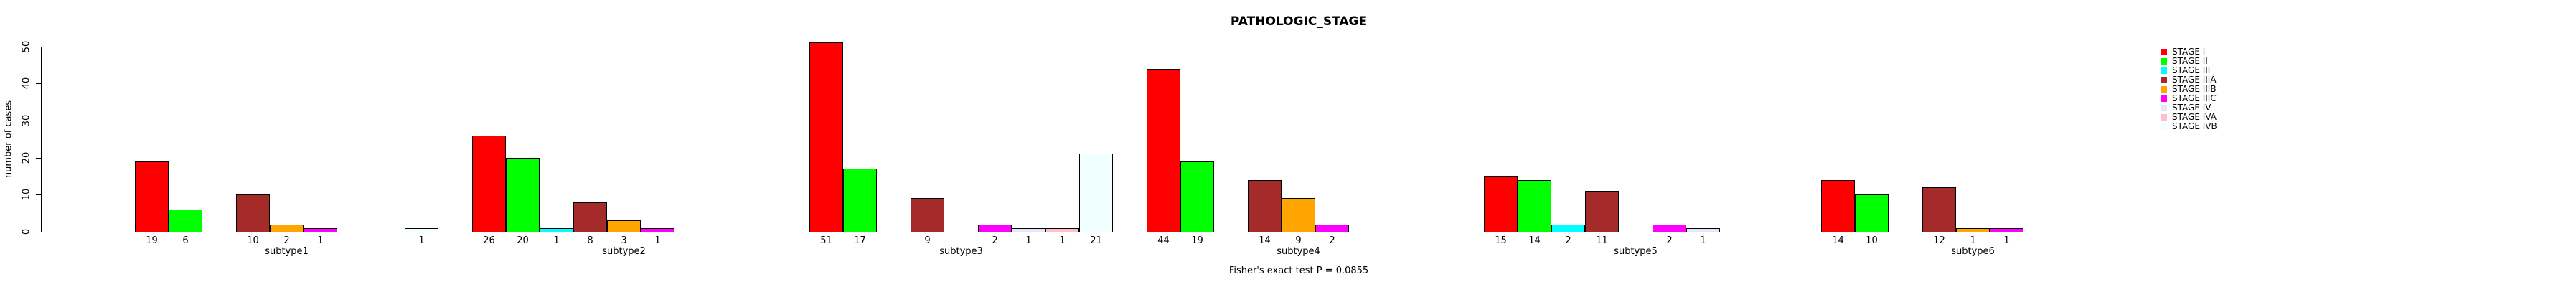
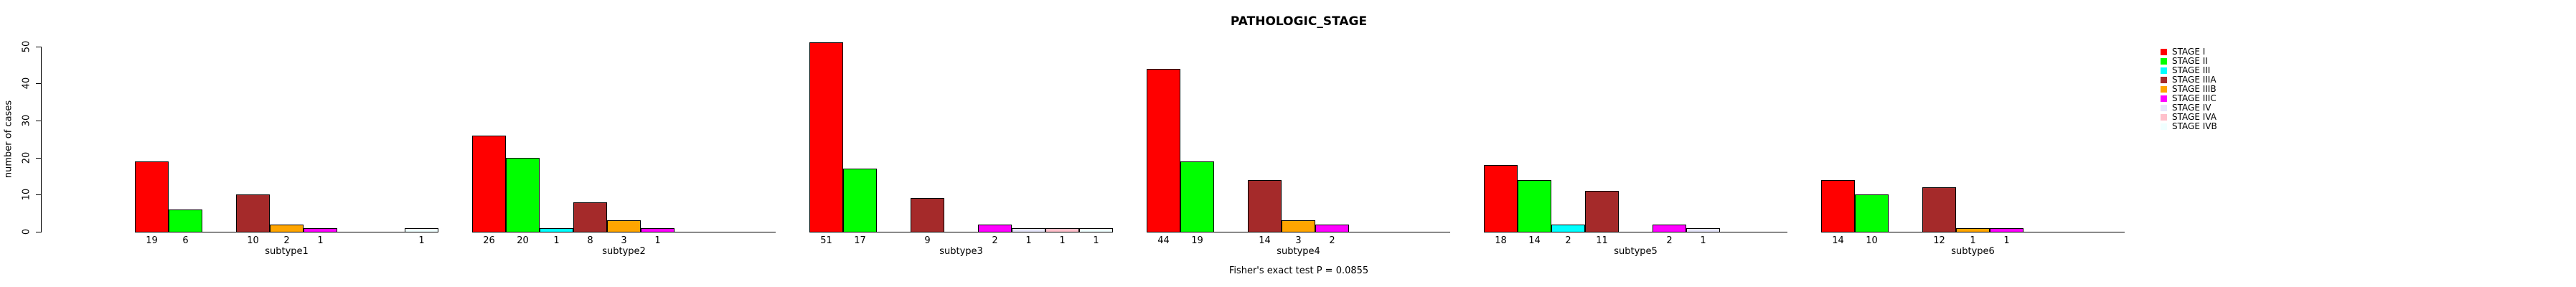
STAGE IVB/subtype3: 21 -> 1
STAGE IIIB/subtype4: 9 -> 3
STAGE I/subtype5: 15 -> 18
